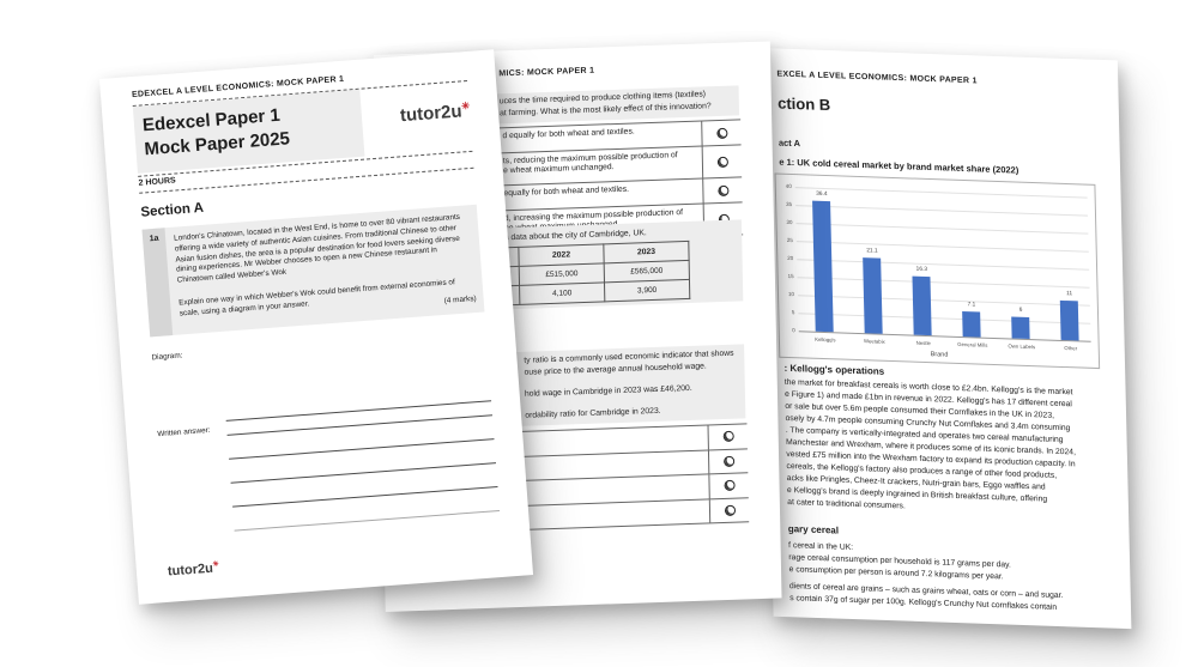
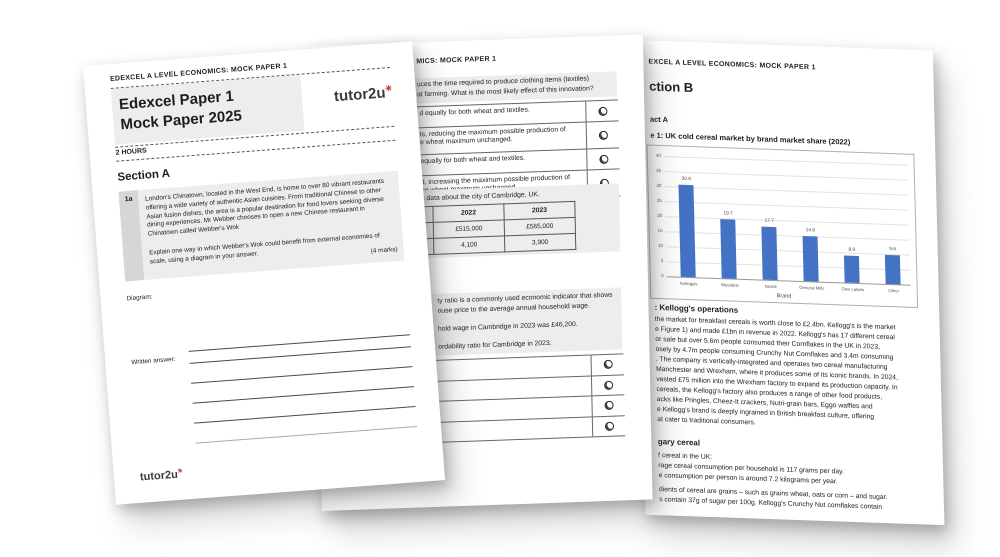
Kellogg's: 36.4 -> 30.6
Weetabix: 21.1 -> 19.7
Nestle: 16.3 -> 17.7
General Mills: 7.1 -> 14.9
Own Labels: 6 -> 8.9
Other: 11 -> 9.6
